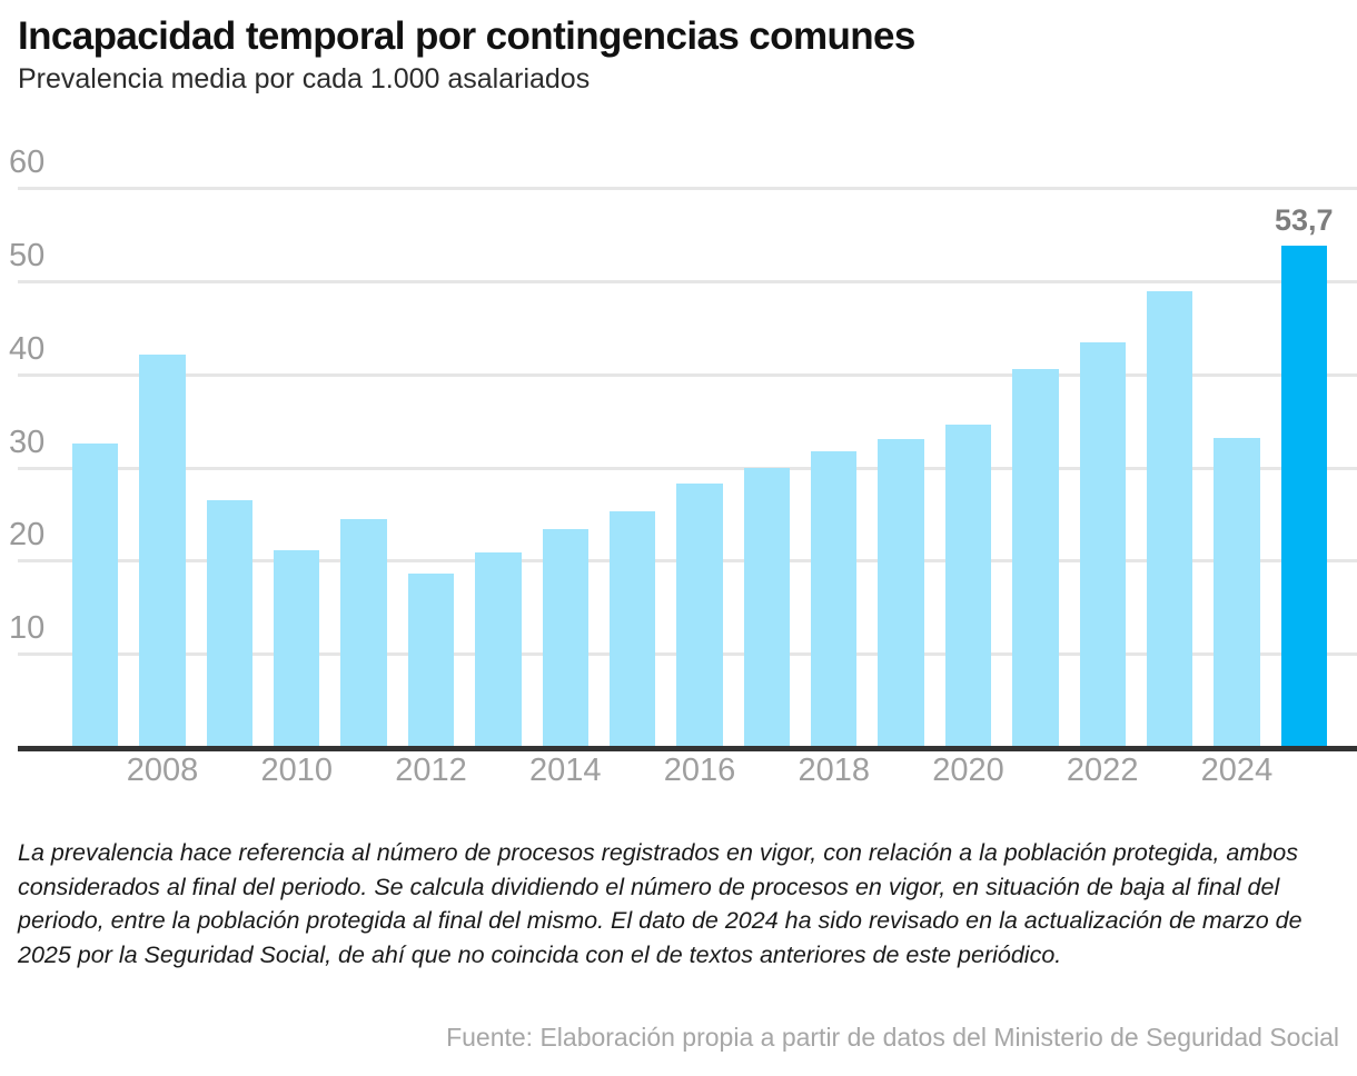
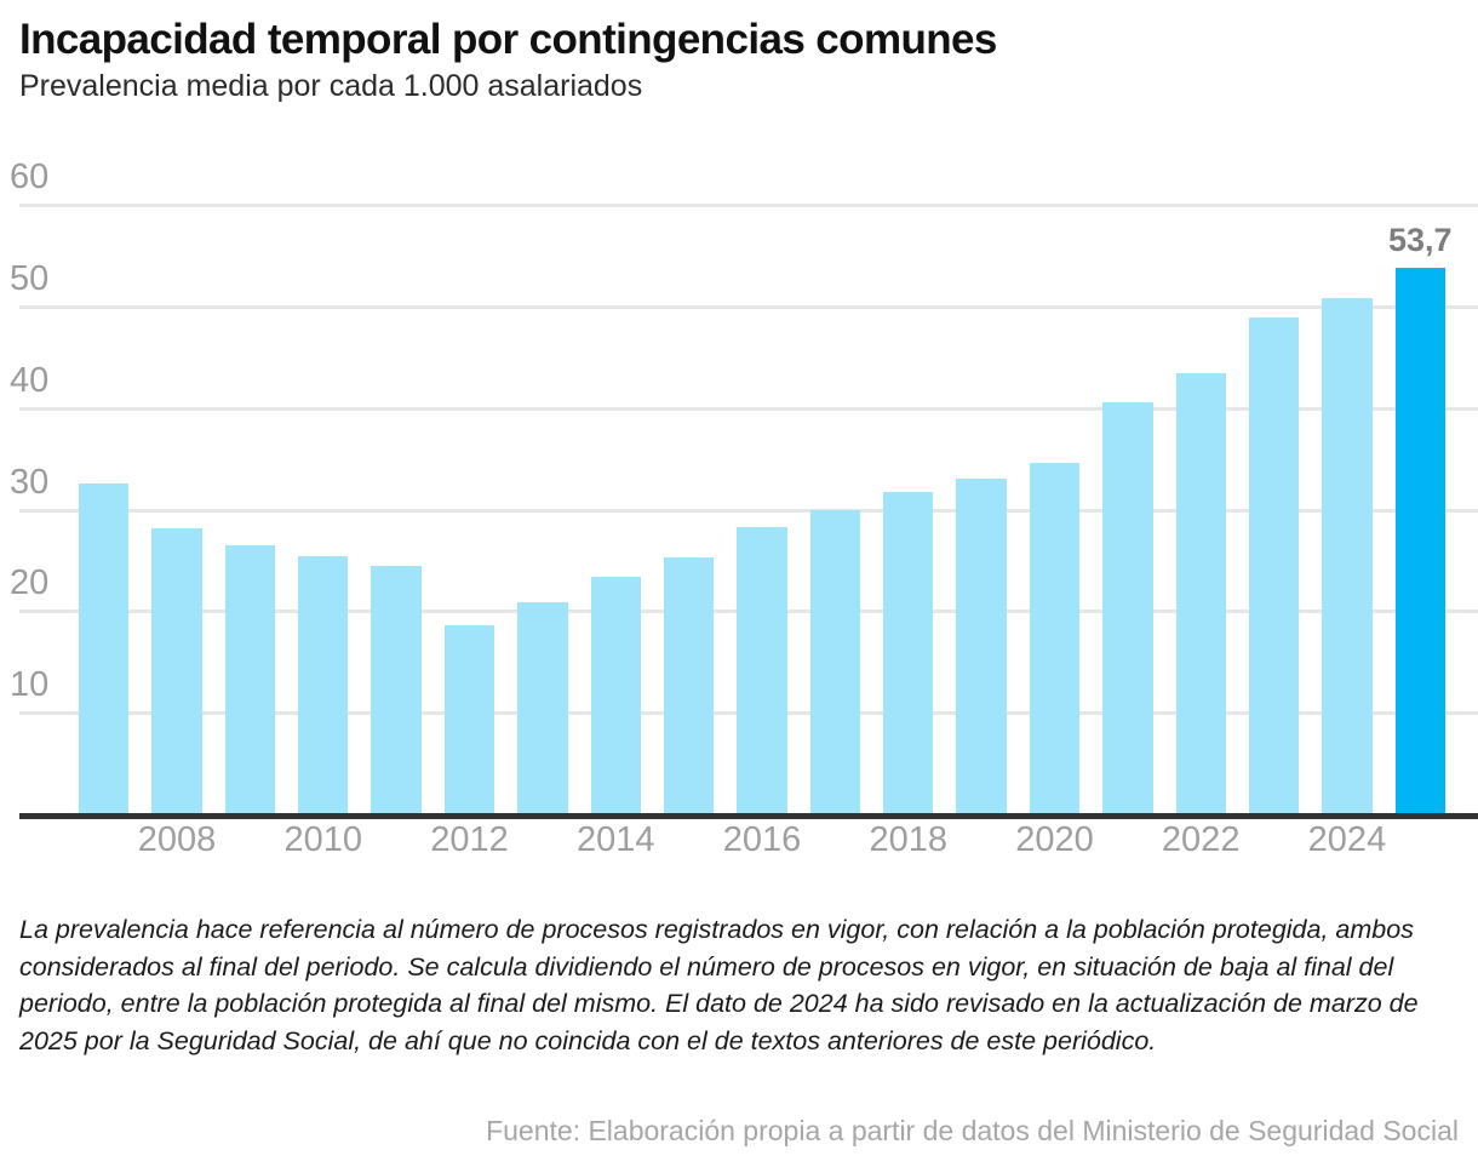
2008: 42 -> 28
2010: 21 -> 25
2024: 33 -> 51
